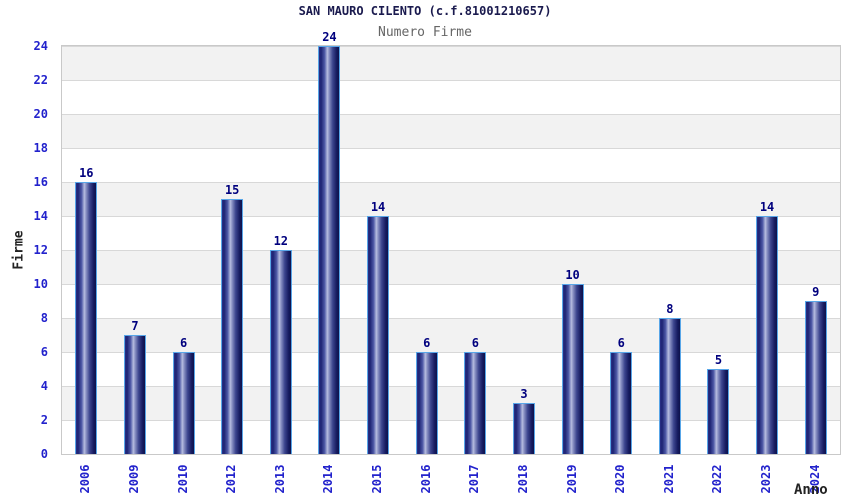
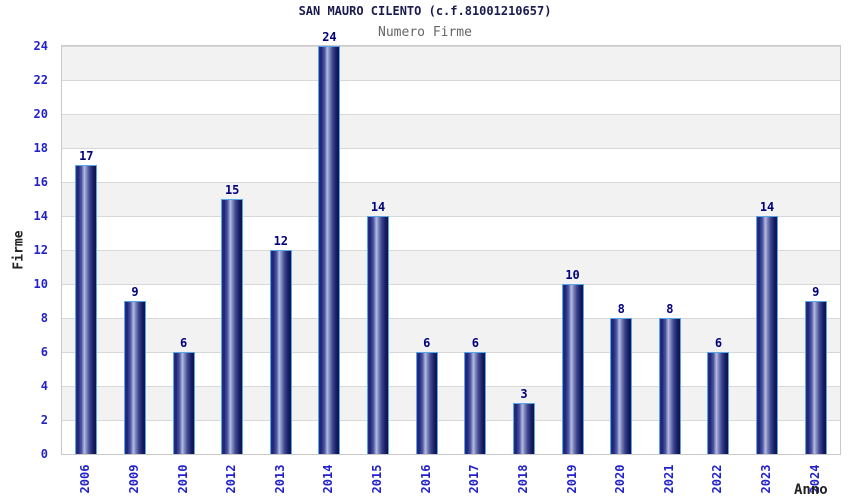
2006: 16 -> 17
2009: 7 -> 9
2020: 6 -> 8
2022: 5 -> 6
